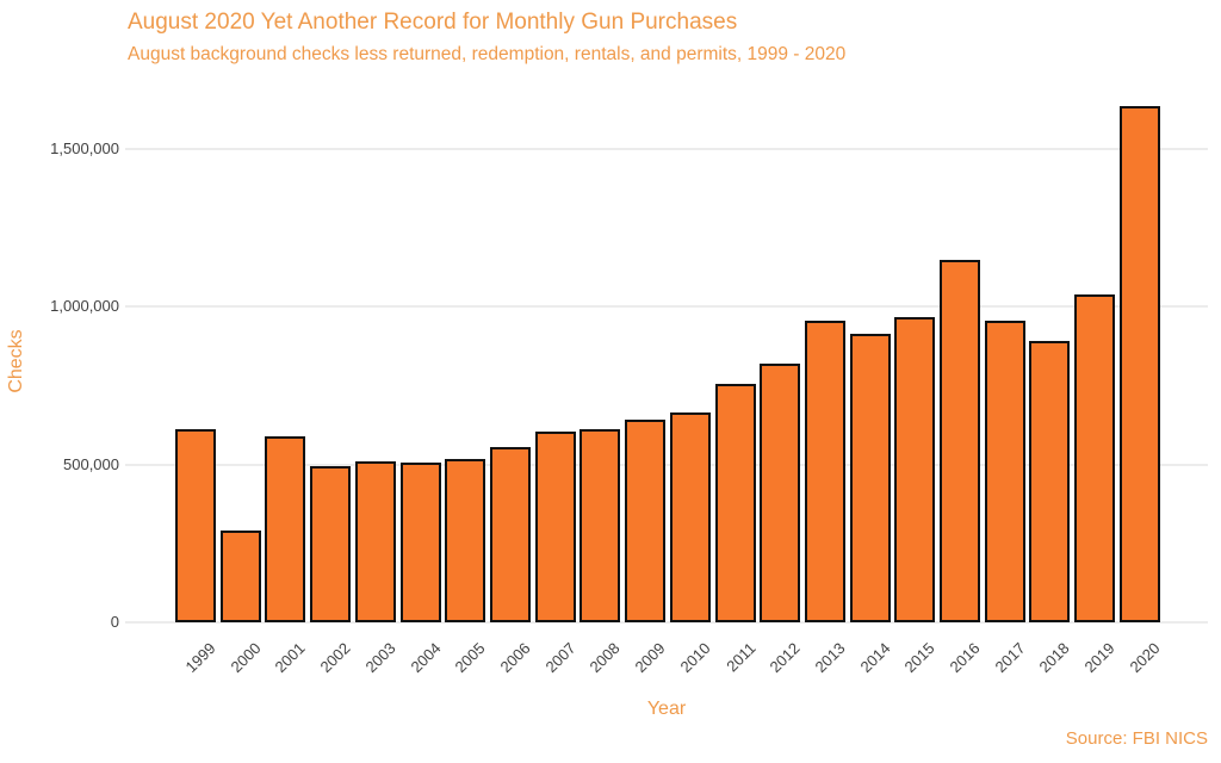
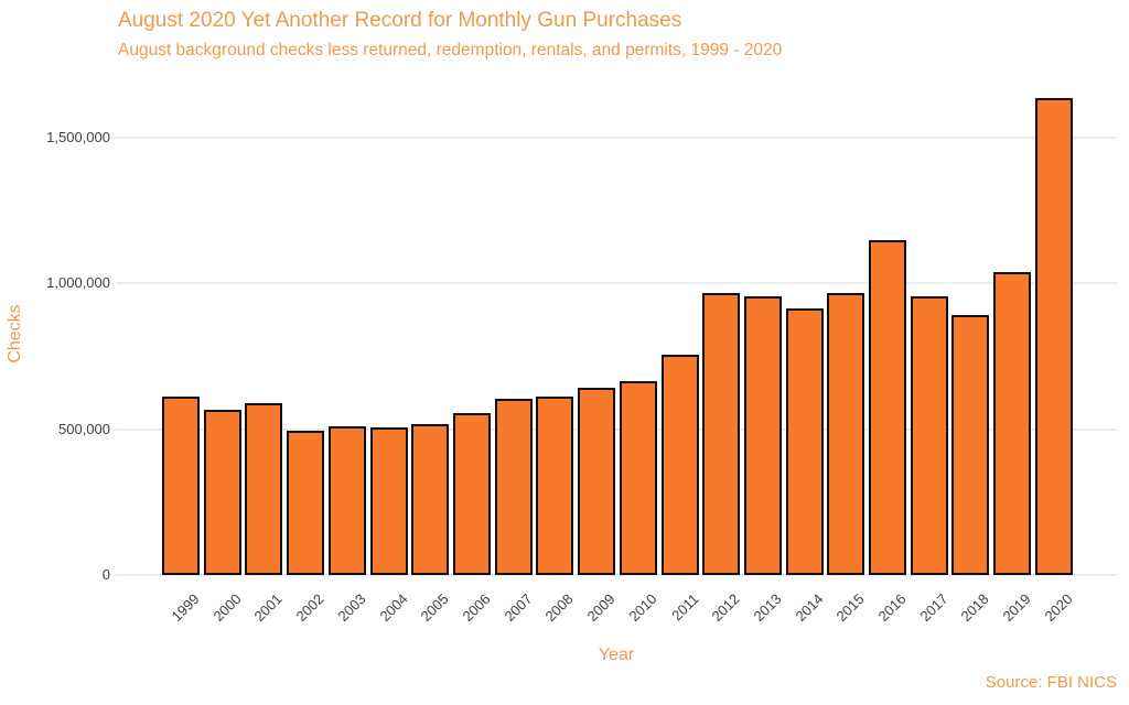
2000: 290000 -> 570000
2012: 820000 -> 970000
